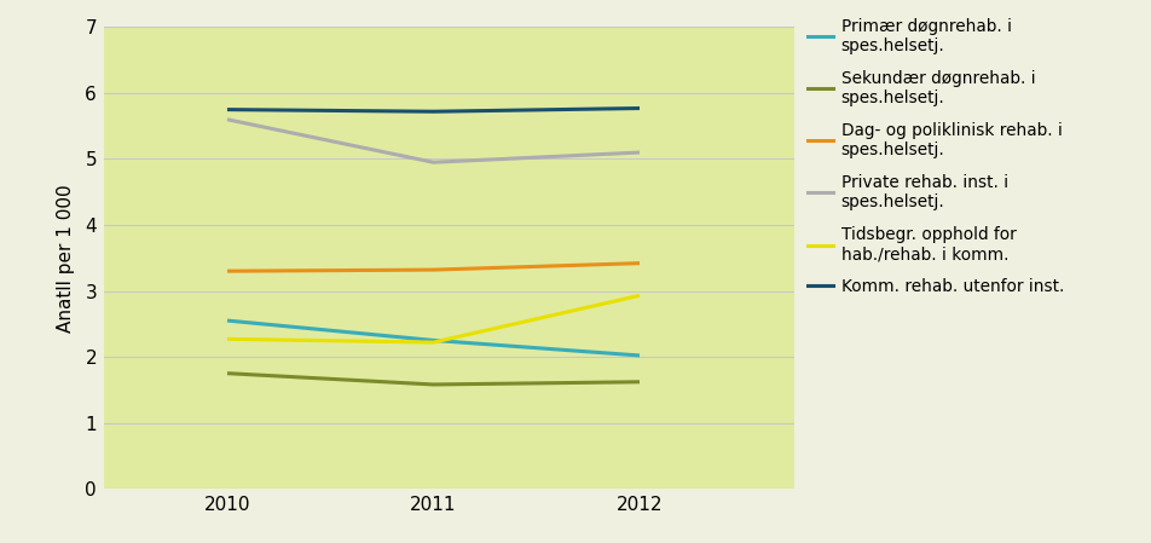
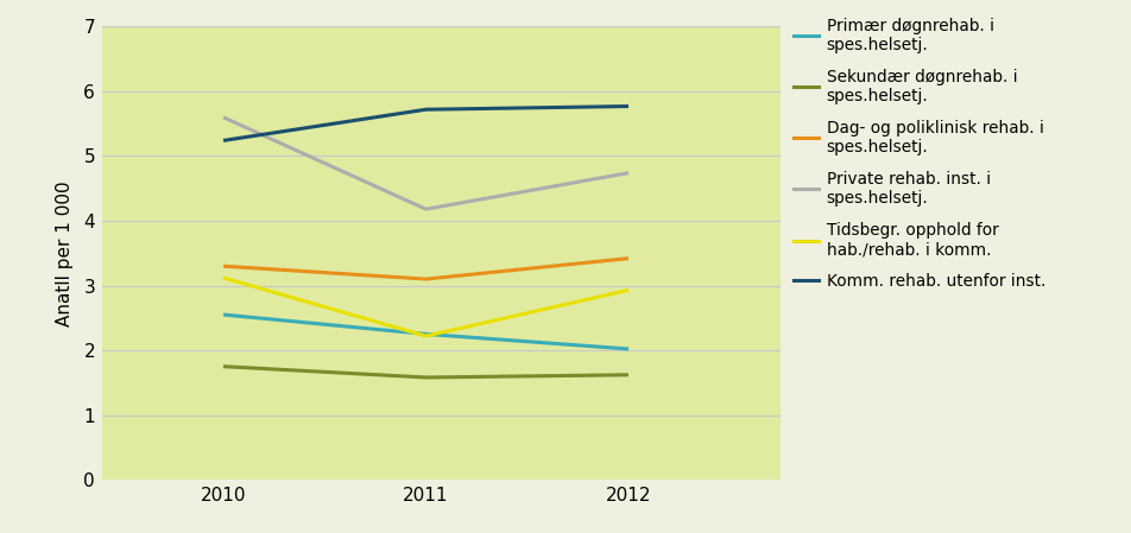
Tidsbegr. opphold for hab./rehab. i komm./2010: 2.27 -> 3.12
Komm. rehab. utenfor inst./2010: 5.75 -> 5.24
Dag- og poliklinisk rehab. i spes.helsetj./2011: 3.32 -> 3.10
Private rehab. inst. i spes.helsetj./2011: 4.95 -> 4.18
Private rehab. inst. i spes.helsetj./2012: 5.10 -> 4.74
